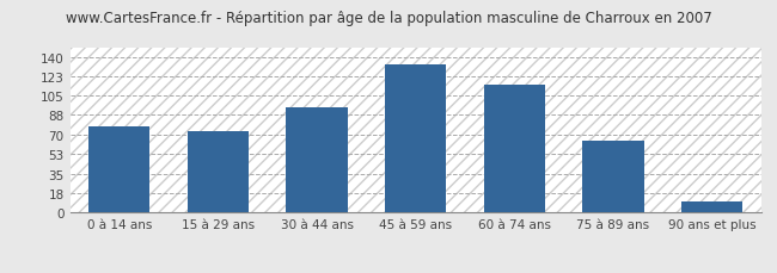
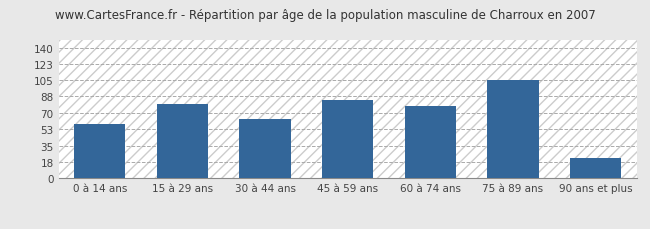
0 à 14 ans: 78 -> 58
15 à 29 ans: 73 -> 80
30 à 44 ans: 95 -> 64
45 à 59 ans: 133 -> 84
60 à 74 ans: 115 -> 78
75 à 89 ans: 65 -> 106
90 ans et plus: 10 -> 22
